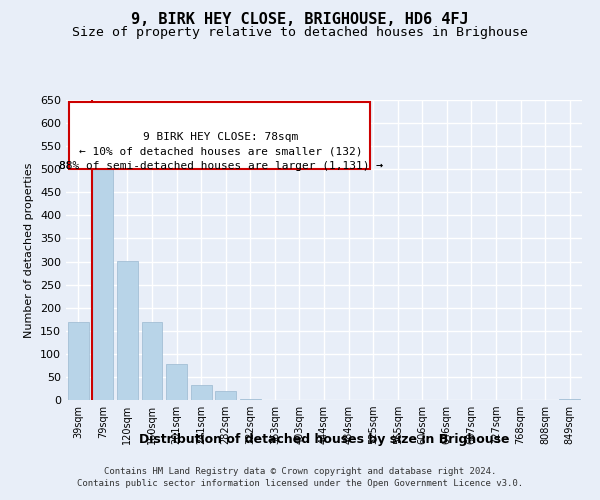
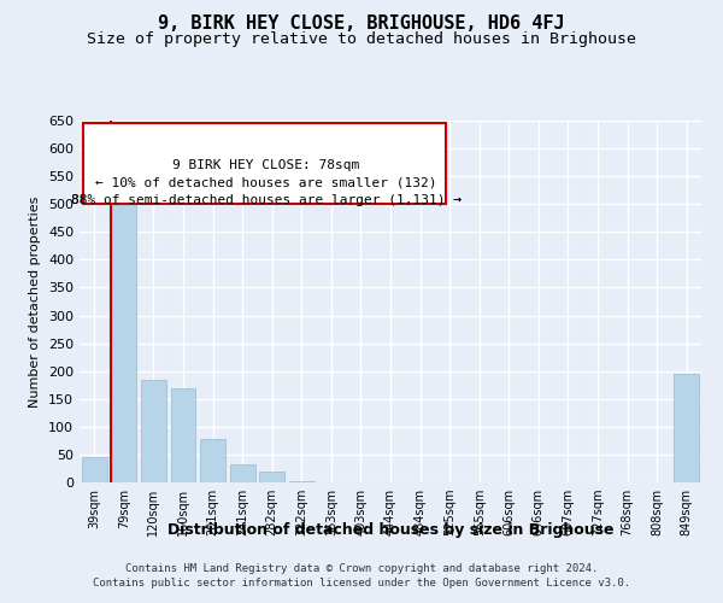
39sqm: 168 -> 45
120sqm: 302 -> 185
849sqm: 3 -> 195
